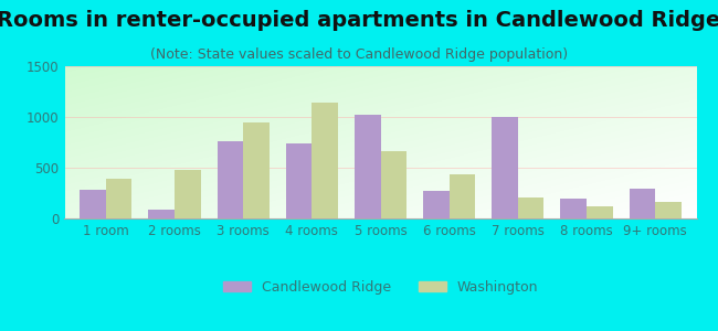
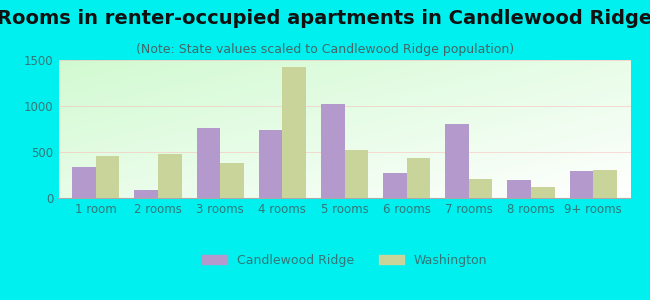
Candlewood Ridge/1 room: 280 -> 340
Washington/1 room: 390 -> 460
Washington/3 rooms: 950 -> 380
Washington/4 rooms: 1140 -> 1420
Washington/5 rooms: 660 -> 520
Candlewood Ridge/7 rooms: 1000 -> 800
Washington/9+ rooms: 160 -> 300
